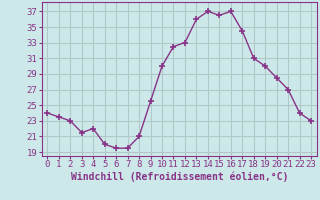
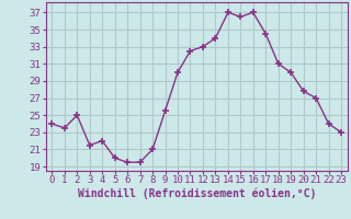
2: 23.0 -> 25.0
13: 36.0 -> 34.0
20: 28.5 -> 27.8
